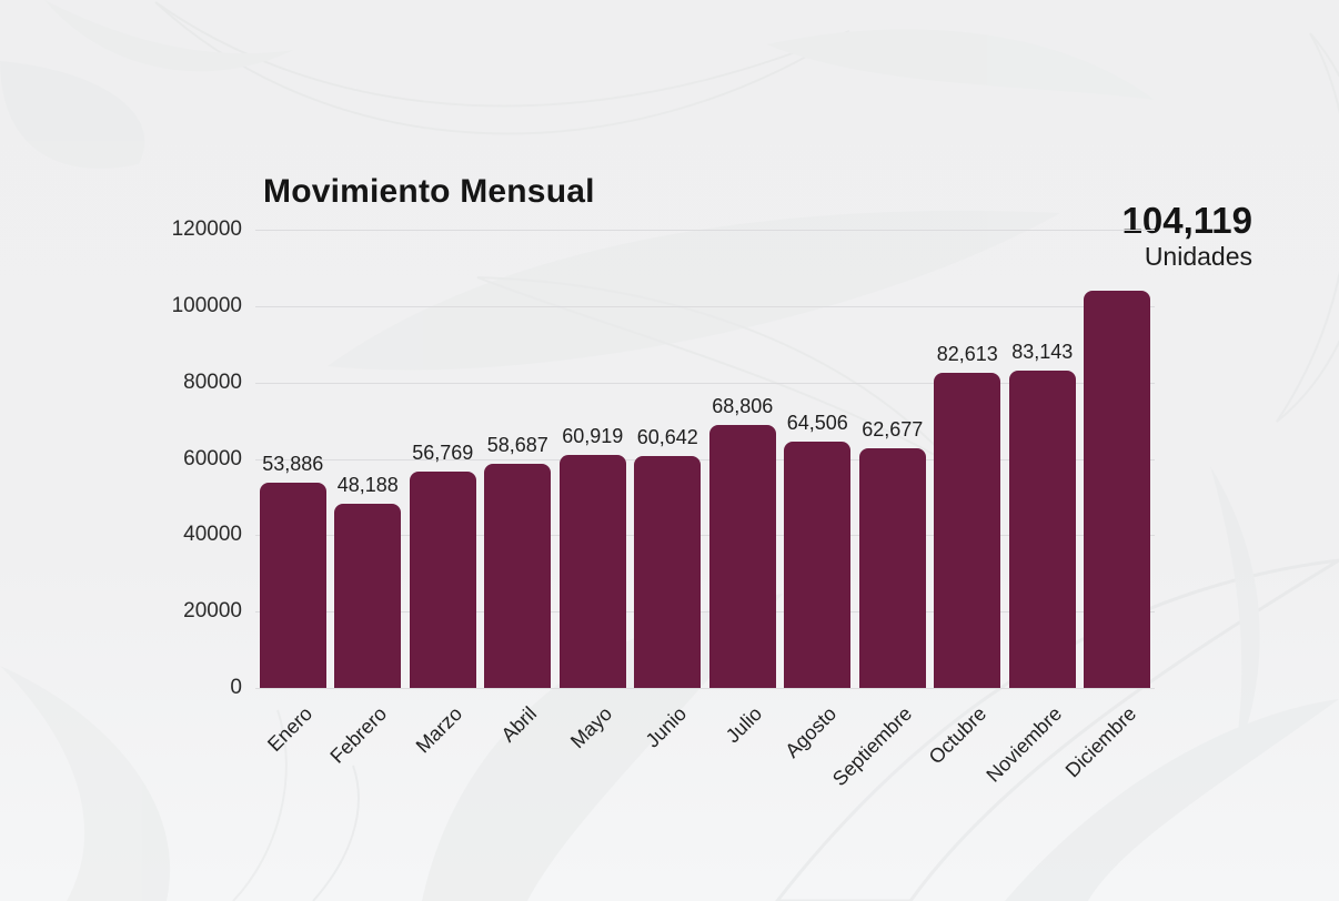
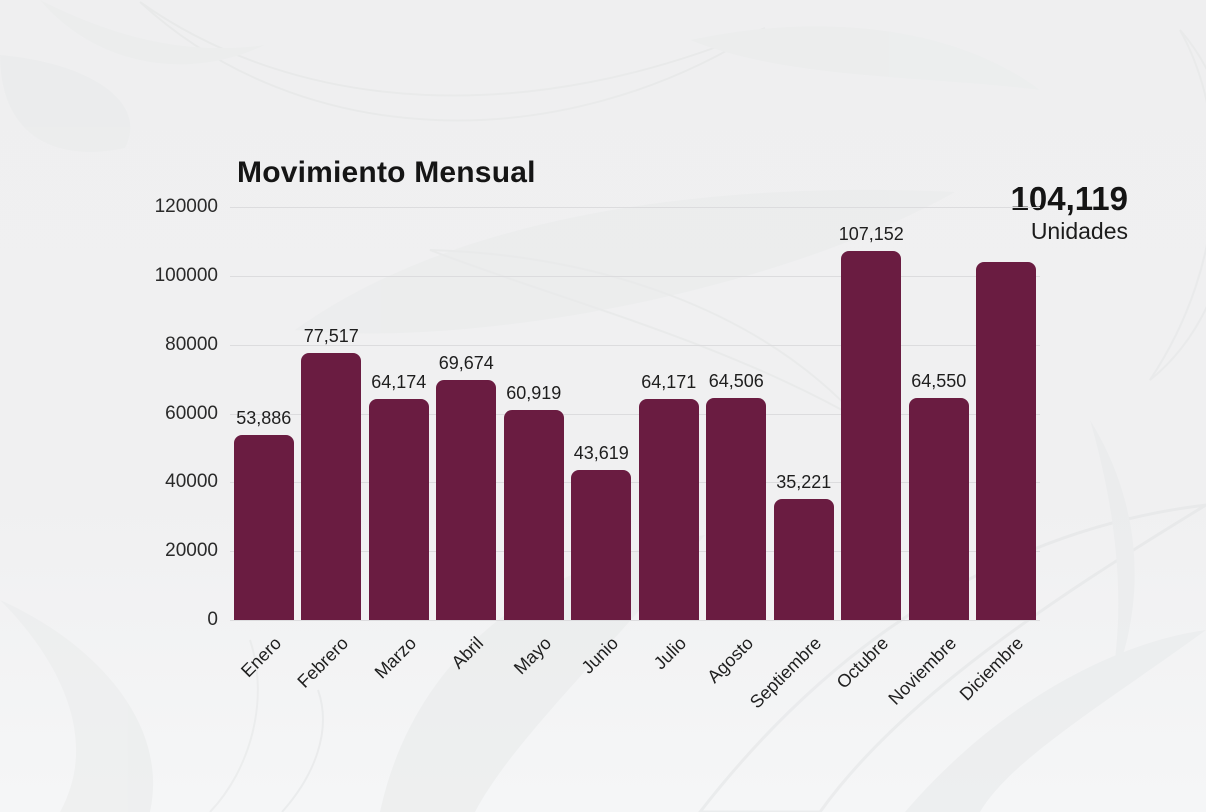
Febrero: 48,188 -> 77,517
Marzo: 56,769 -> 64,174
Abril: 58,687 -> 69,674
Junio: 60,642 -> 43,619
Julio: 68,806 -> 64,171
Septiembre: 62,677 -> 35,221
Octubre: 82,613 -> 107,152
Noviembre: 83,143 -> 64,550
